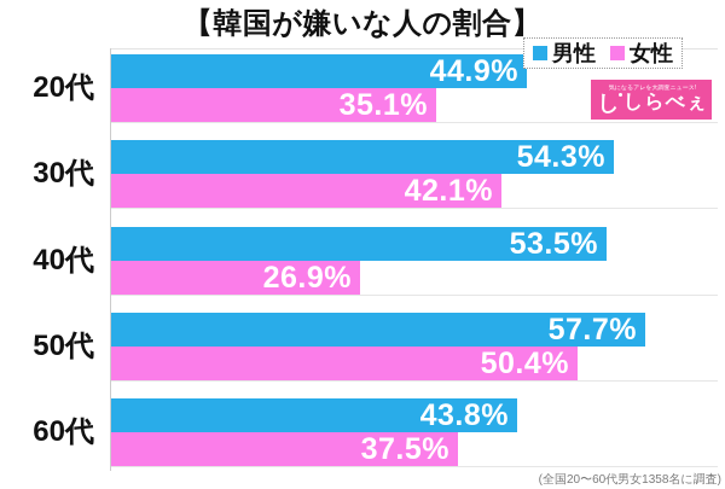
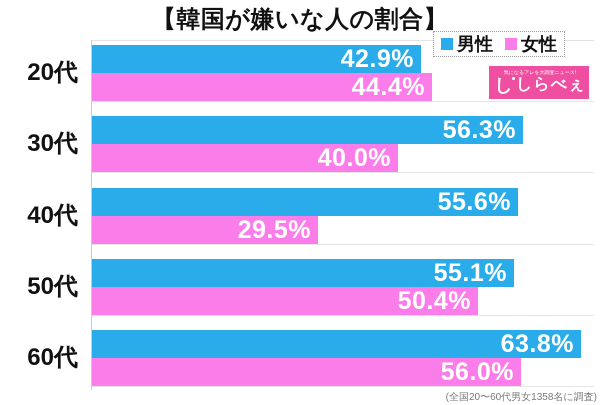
男性/20代: 44.9% -> 42.9%
女性/20代: 35.1% -> 44.4%
男性/30代: 54.3% -> 56.3%
女性/30代: 42.1% -> 40.0%
男性/40代: 53.5% -> 55.6%
女性/40代: 26.9% -> 29.5%
男性/50代: 57.7% -> 55.1%
男性/60代: 43.8% -> 63.8%
女性/60代: 37.5% -> 56.0%
